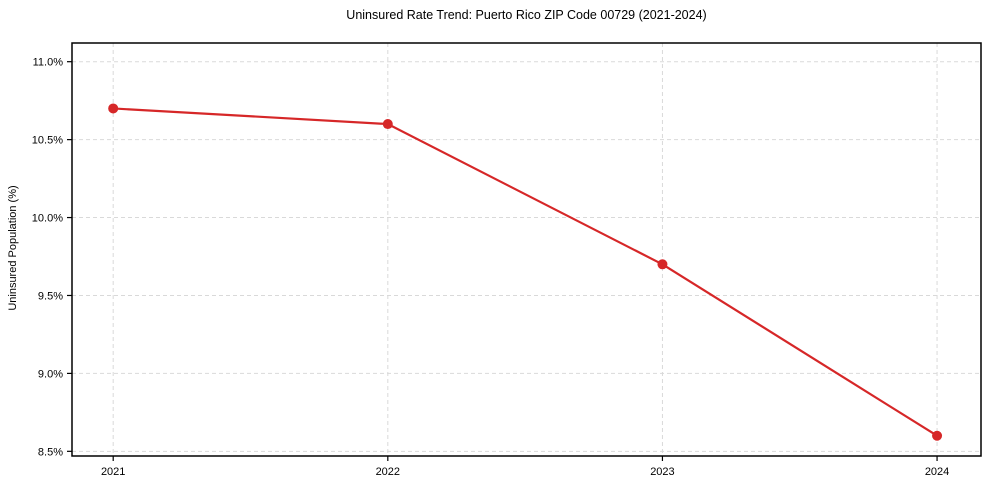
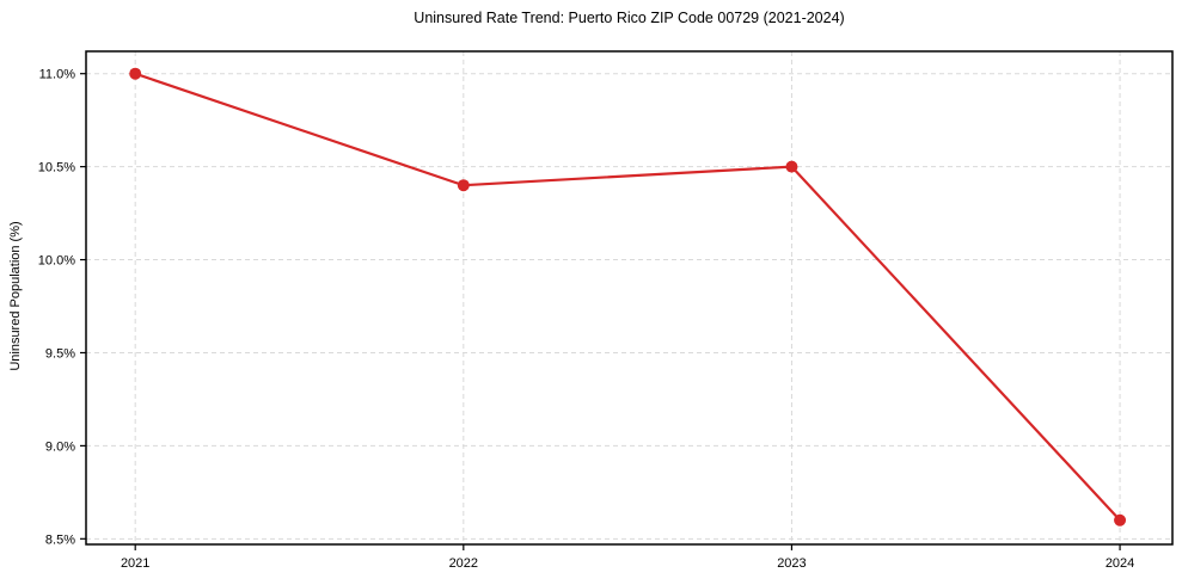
2021: 10.7% -> 11.0%
2022: 10.6% -> 10.4%
2023: 9.7% -> 10.5%
